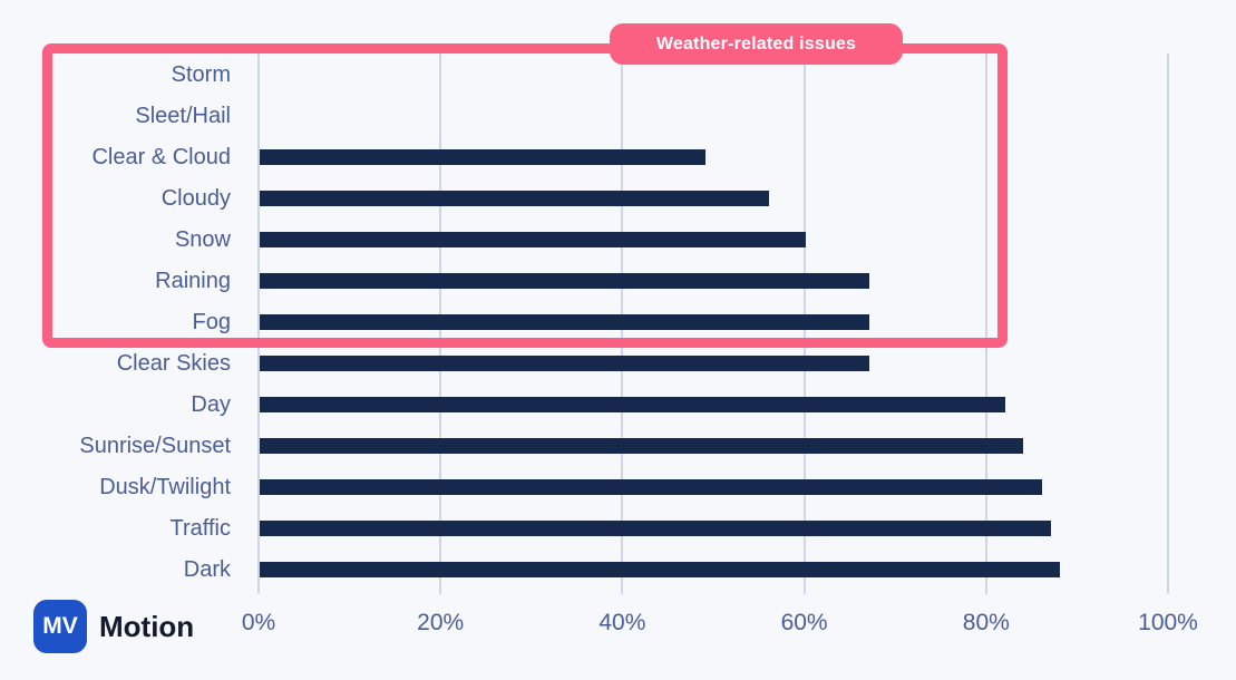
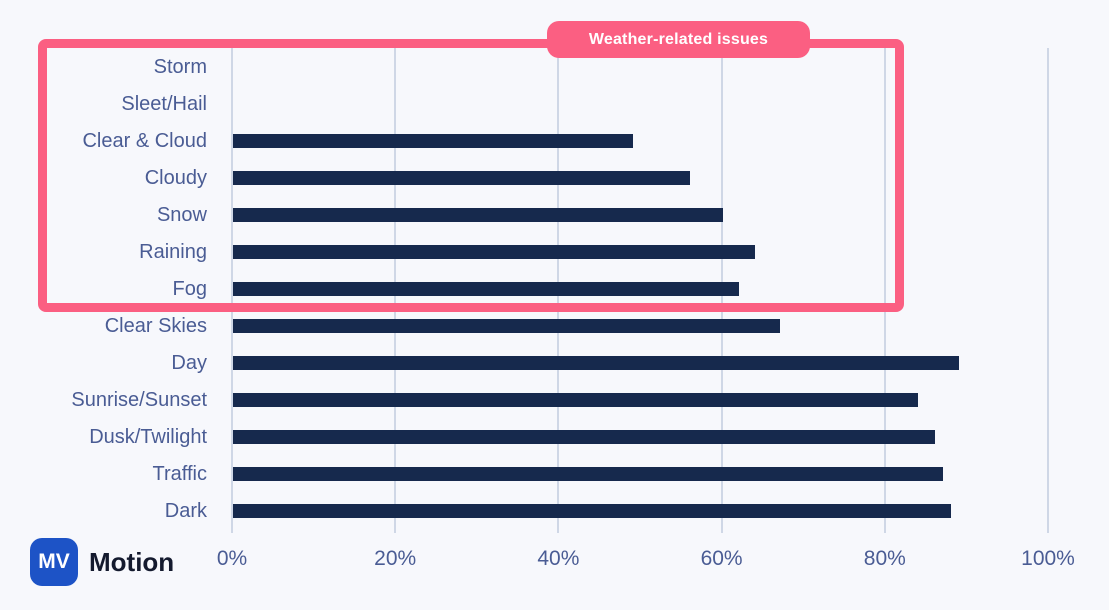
Raining: 67% -> 64%
Fog: 67% -> 62%
Day: 82% -> 89%
